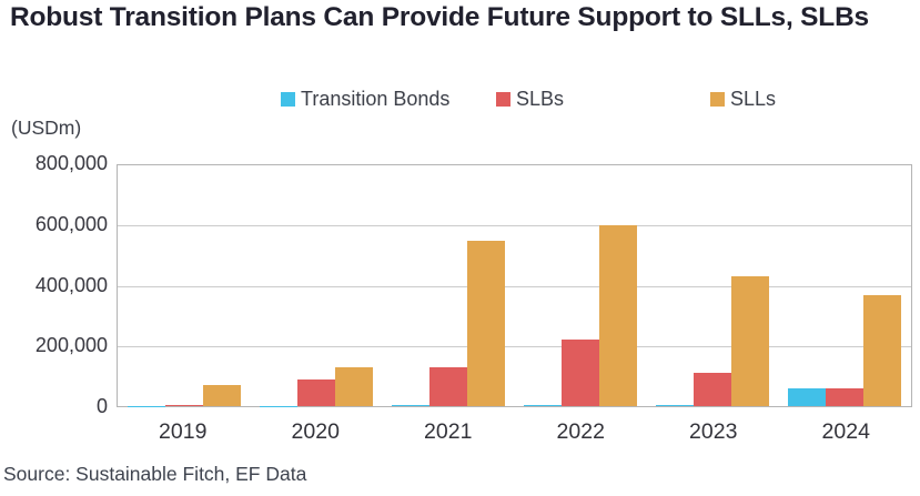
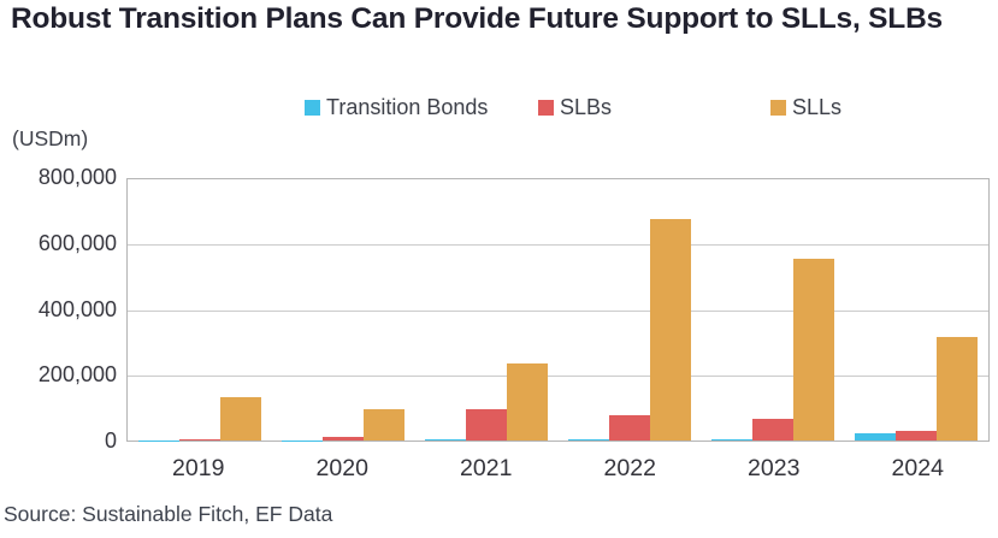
SLLs/2019: 70000 -> 130000
SLBs/2020: 90000 -> 10000
SLLs/2020: 130000 -> 100000
SLBs/2021: 130000 -> 100000
SLLs/2021: 550000 -> 240000
SLBs/2022: 220000 -> 80000
SLLs/2022: 600000 -> 680000
SLBs/2023: 110000 -> 60000
SLLs/2023: 430000 -> 560000
Transition Bonds/2024: 60000 -> 20000
SLBs/2024: 60000 -> 30000
SLLs/2024: 370000 -> 320000
